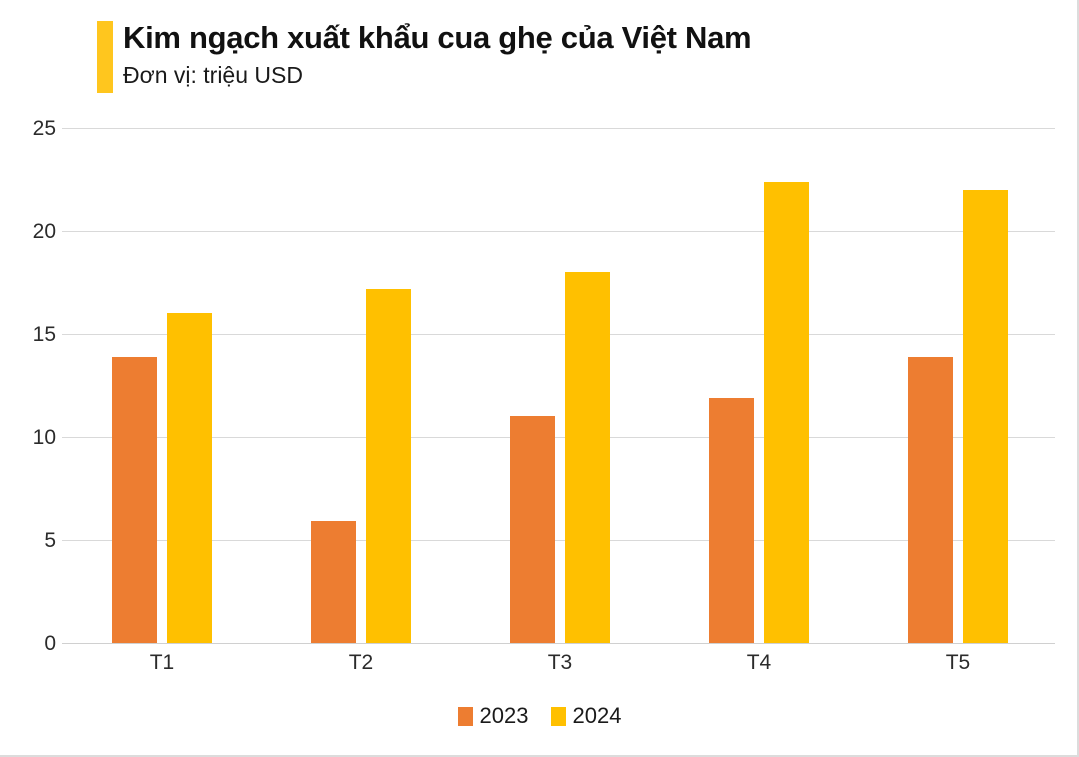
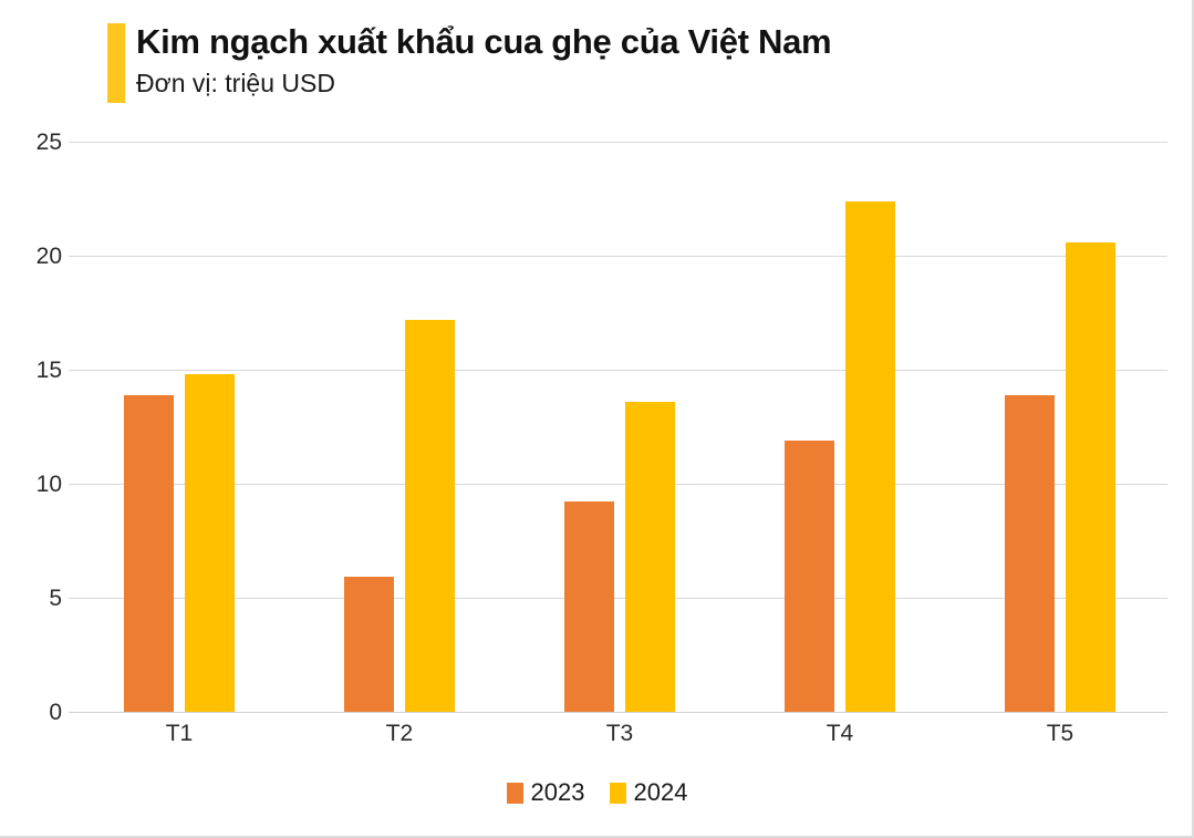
2024/T1: 16.0 -> 14.8
2023/T3: 11.0 -> 9.2
2024/T3: 18.0 -> 13.6
2024/T5: 22.0 -> 20.6
